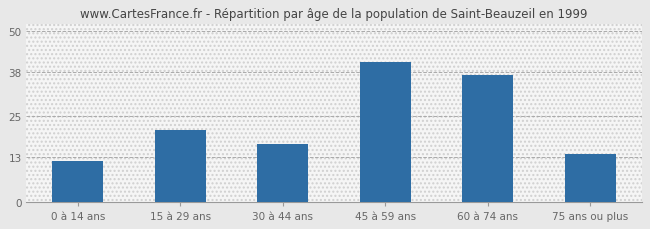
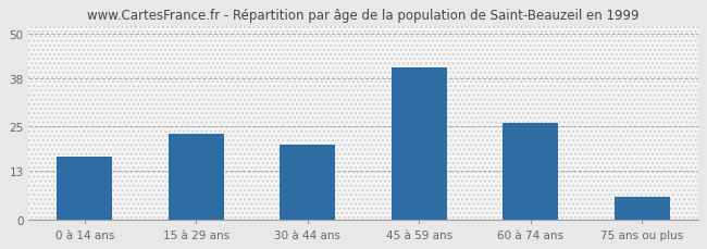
0 à 14 ans: 12 -> 17
15 à 29 ans: 21 -> 23
30 à 44 ans: 17 -> 20
60 à 74 ans: 37 -> 26
75 ans ou plus: 14 -> 6
